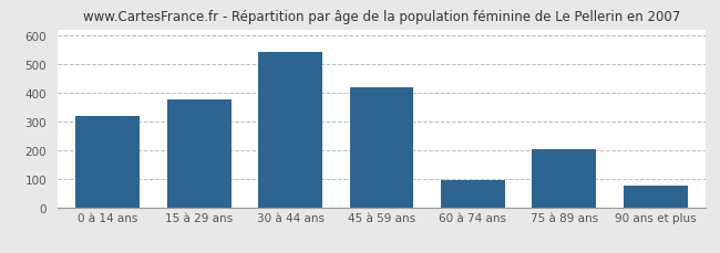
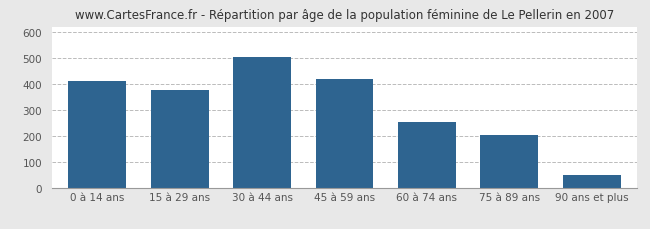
0 à 14 ans: 320 -> 410
30 à 44 ans: 540 -> 502
60 à 74 ans: 95 -> 252
90 ans et plus: 75 -> 48
